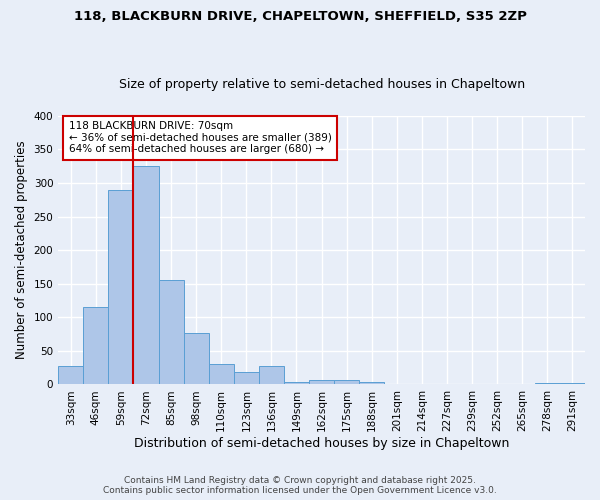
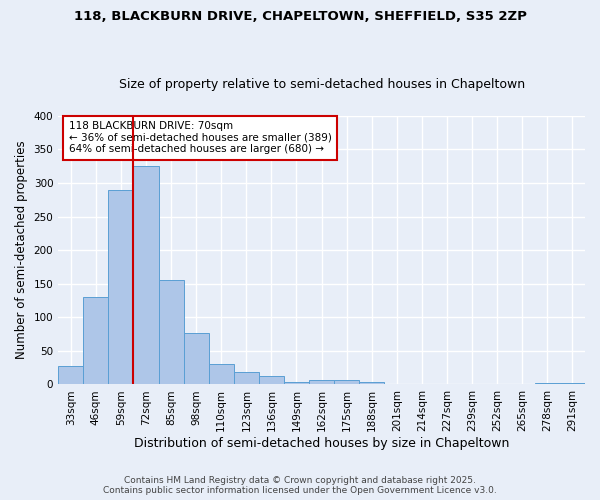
46sqm: 116 -> 130
136sqm: 28 -> 13
